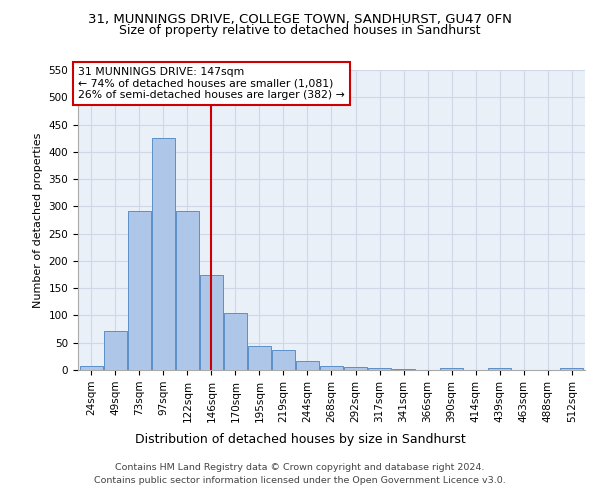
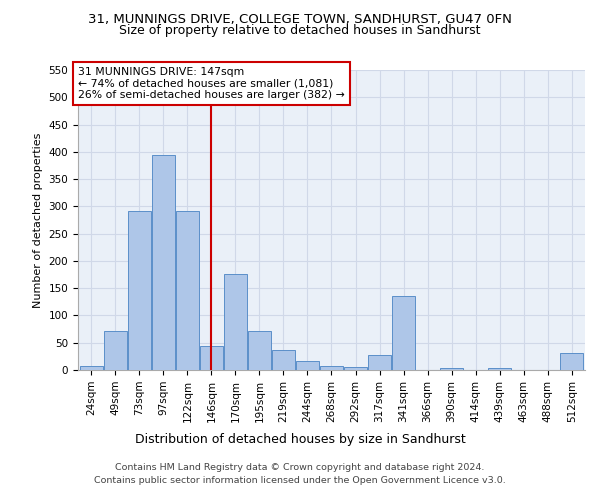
97sqm: 425 -> 394
146sqm: 175 -> 44
170sqm: 105 -> 176
195sqm: 44 -> 72
317sqm: 3 -> 28
341sqm: 1 -> 136
512sqm: 3 -> 32
